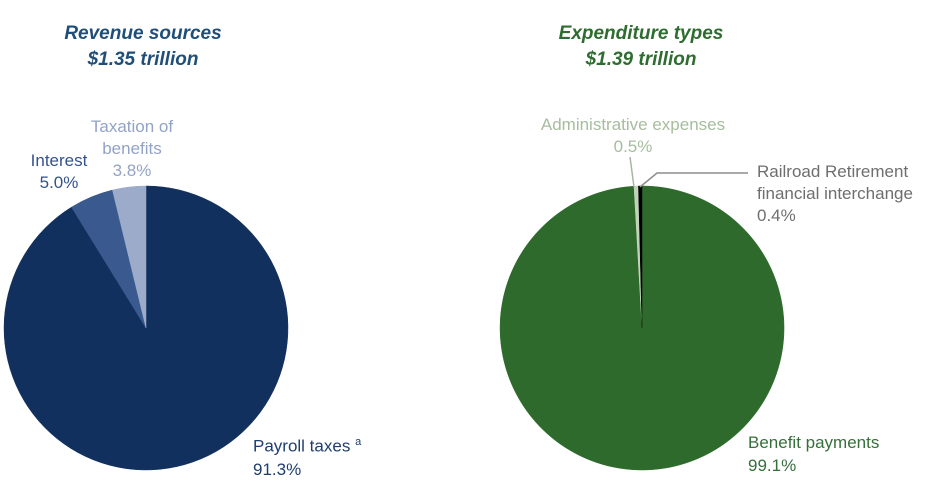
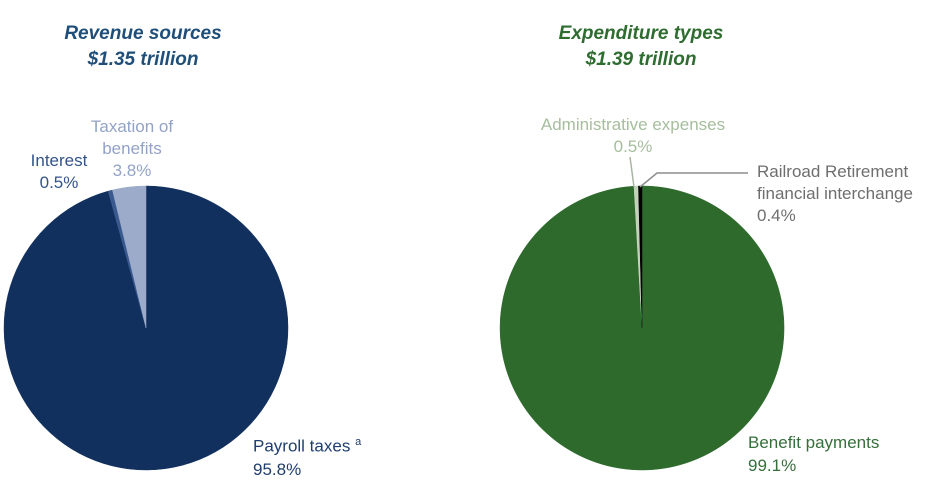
Revenue sources/Payroll taxes: 91.3% -> 95.8%
Revenue sources/Interest: 5.0% -> 0.5%
